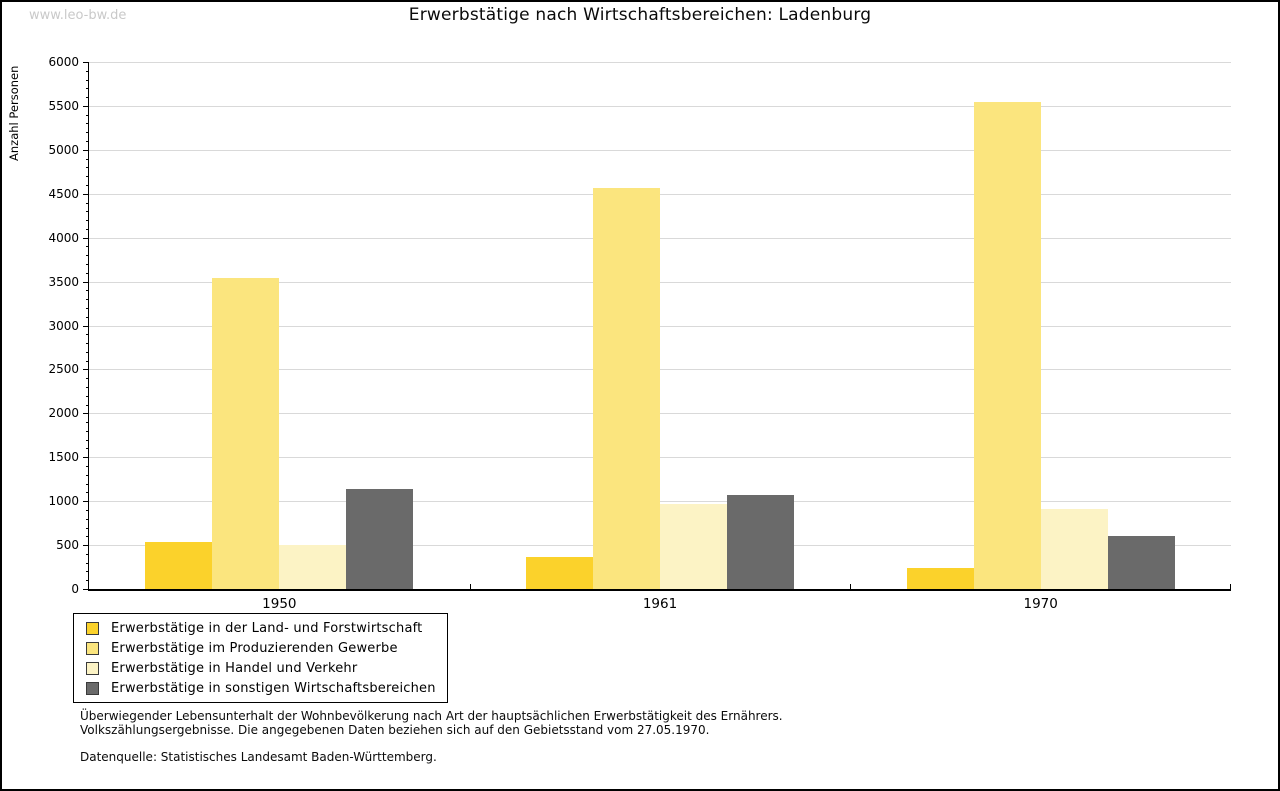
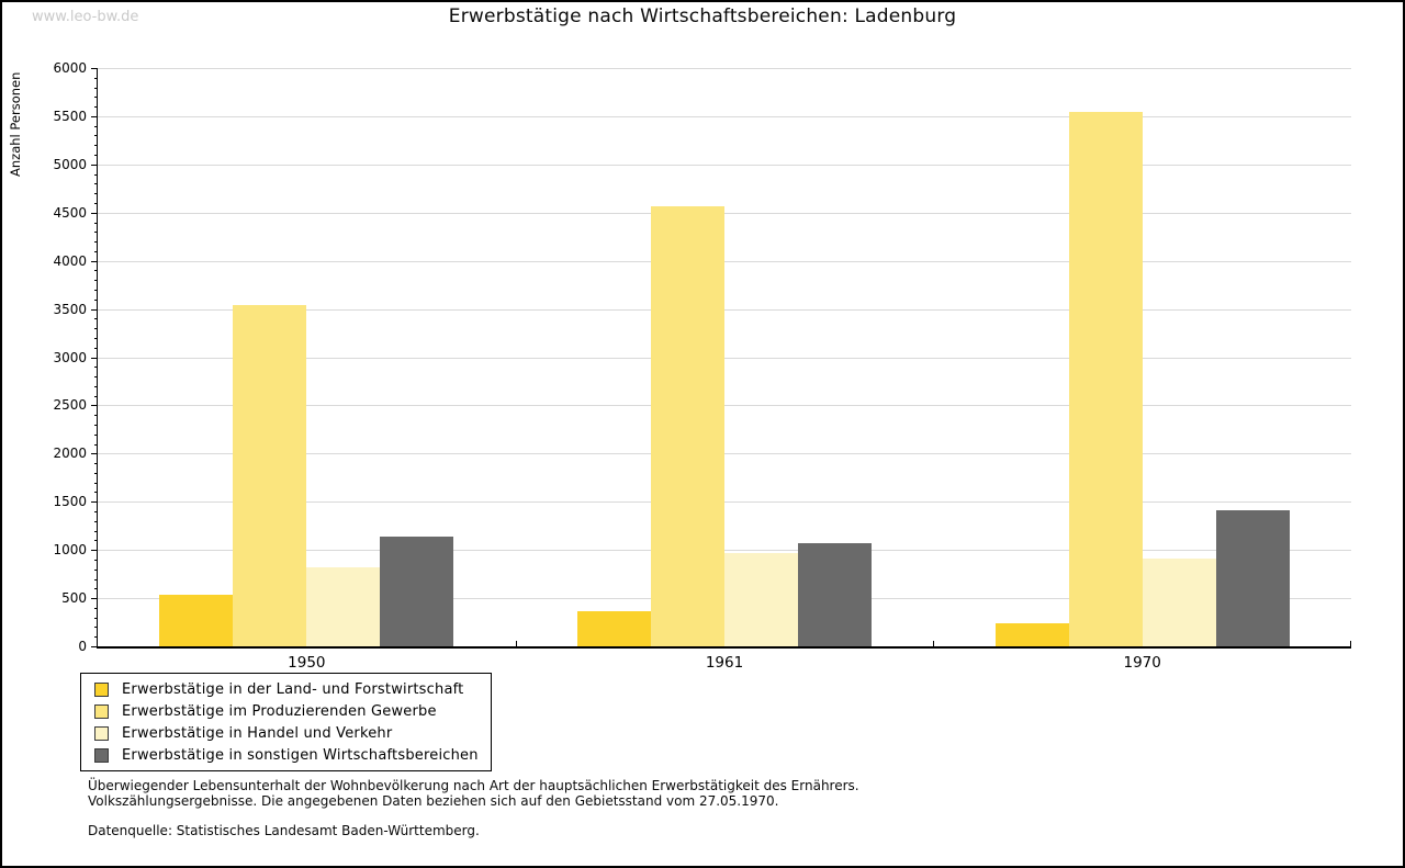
Erwerbstätige in Handel und Verkehr/1950: 500 -> 800
Erwerbstätige in sonstigen Wirtschaftsbereichen/1970: 600 -> 1400
